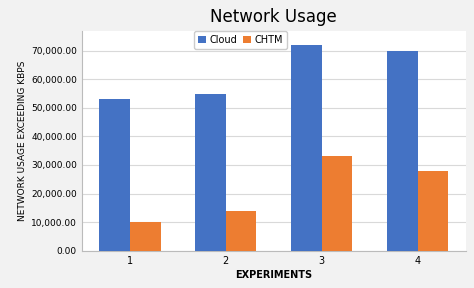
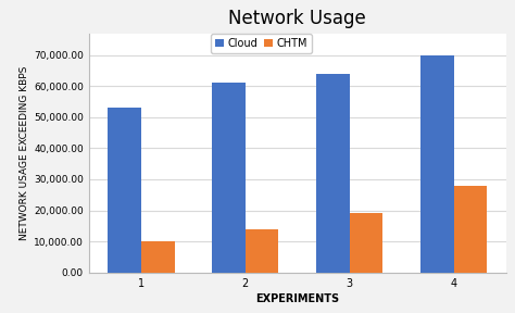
Cloud/2: 55,000 -> 61,000
Cloud/3: 72,000 -> 64,000
CHTM/3: 33,000 -> 19,000
